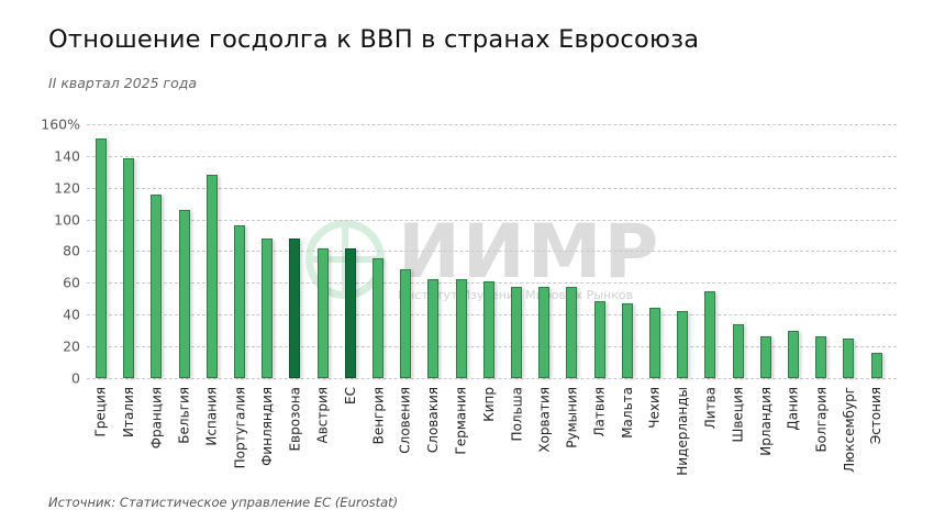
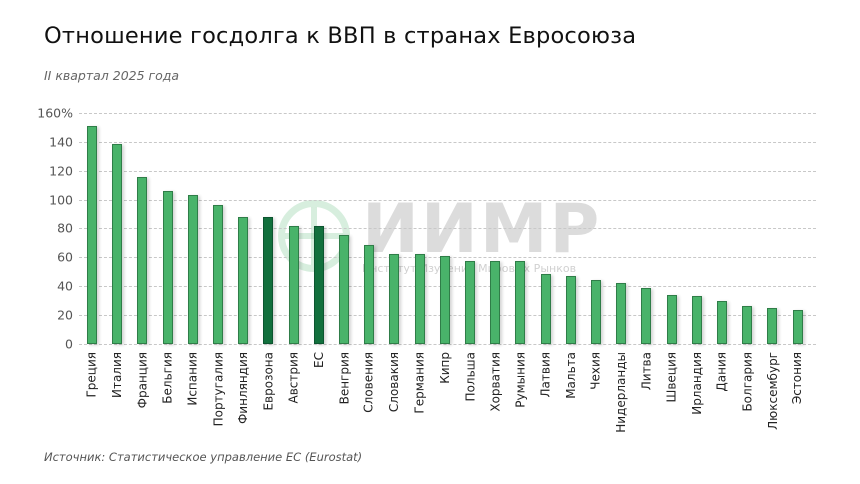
Испания: 128% -> 103%
Литва: 55% -> 39%
Ирландия: 26% -> 33%
Эстония: 16% -> 23%
